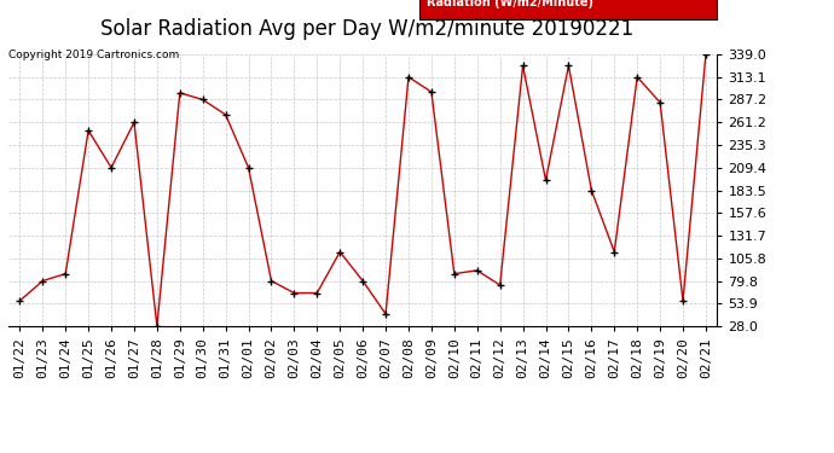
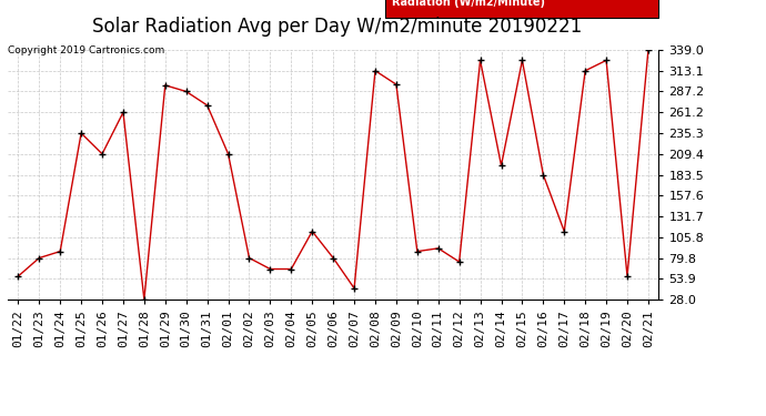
01/25: 252 -> 235
02/19: 284 -> 326
